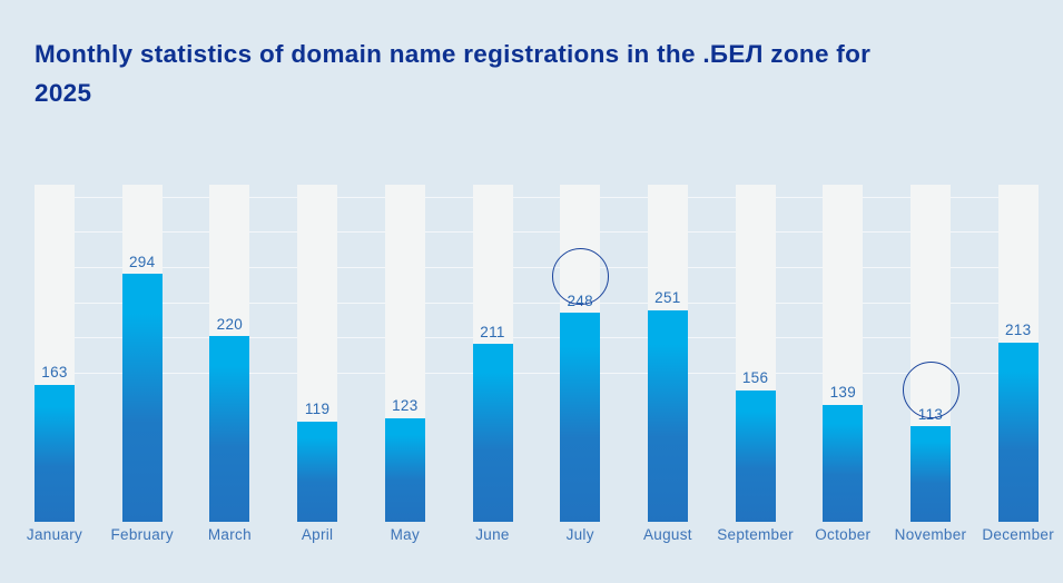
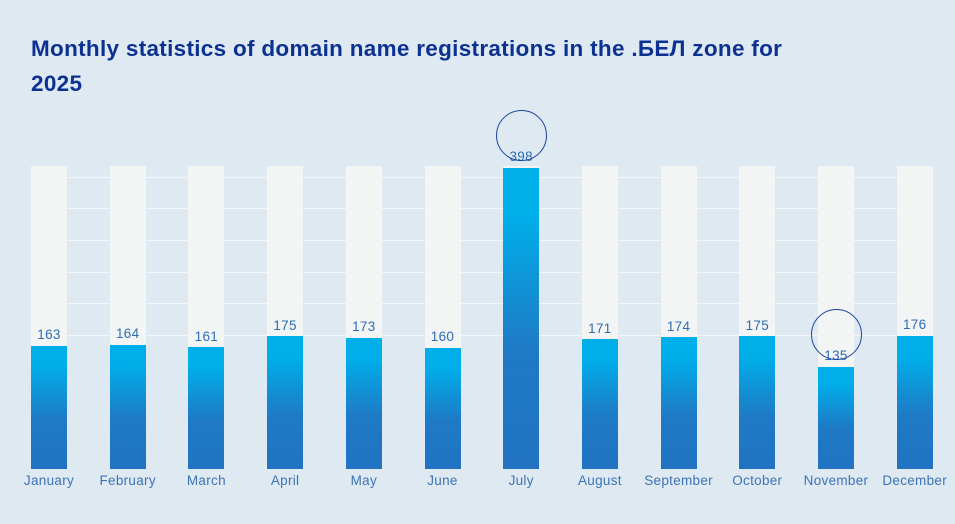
February: 294 -> 164
March: 220 -> 161
April: 119 -> 175
May: 123 -> 173
June: 211 -> 160
July: 248 -> 398
August: 251 -> 171
September: 156 -> 174
October: 139 -> 175
November: 113 -> 135
December: 213 -> 176
